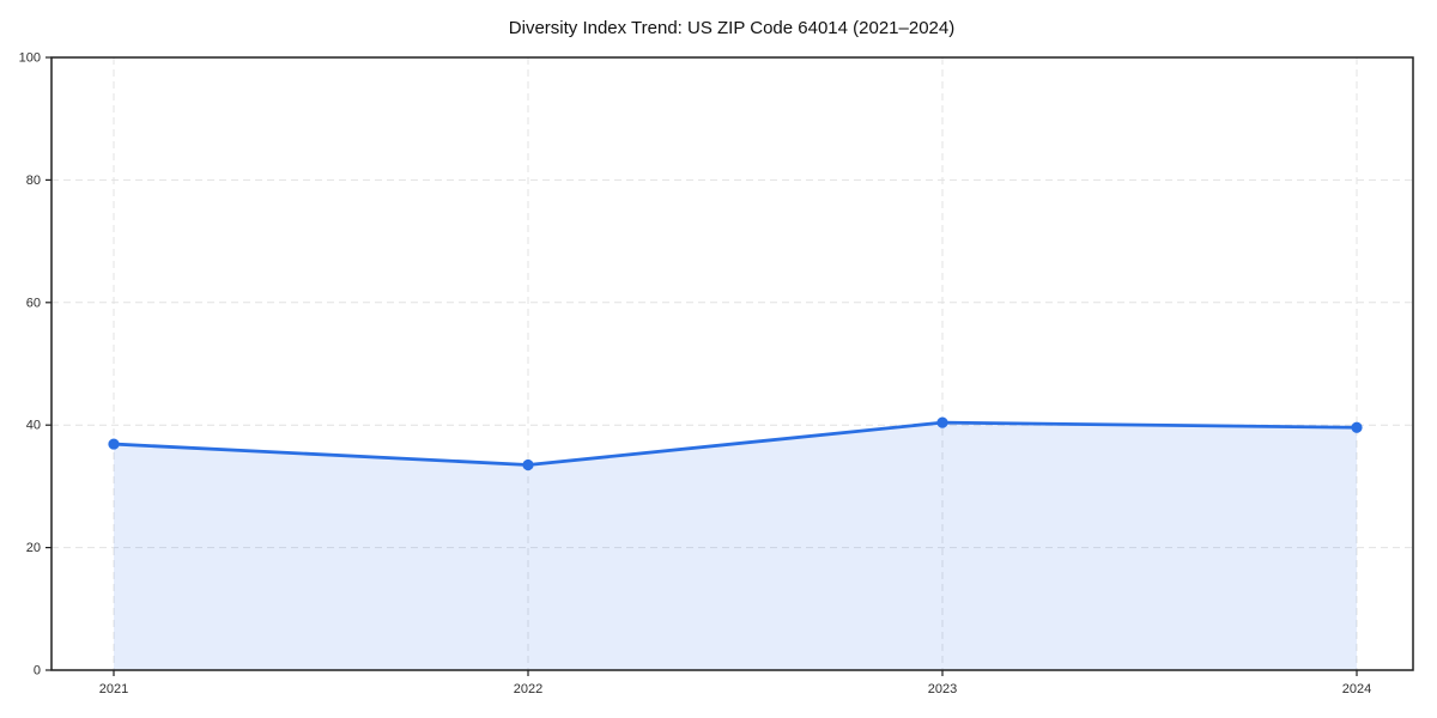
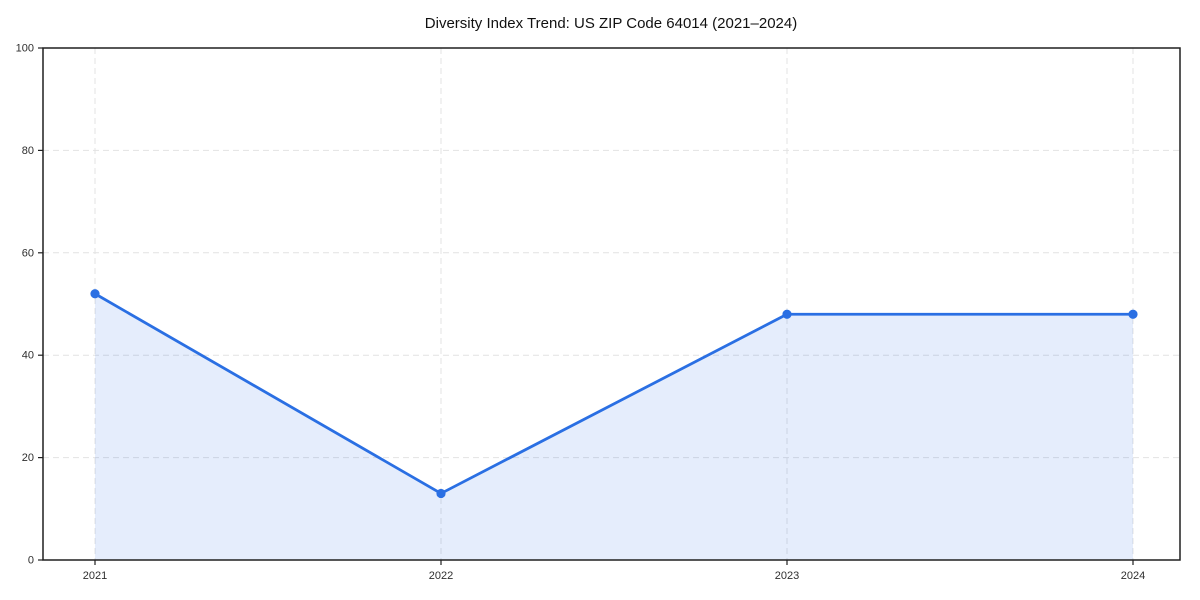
2021: 37 -> 52
2022: 34 -> 13
2023: 40 -> 48
2024: 40 -> 48
